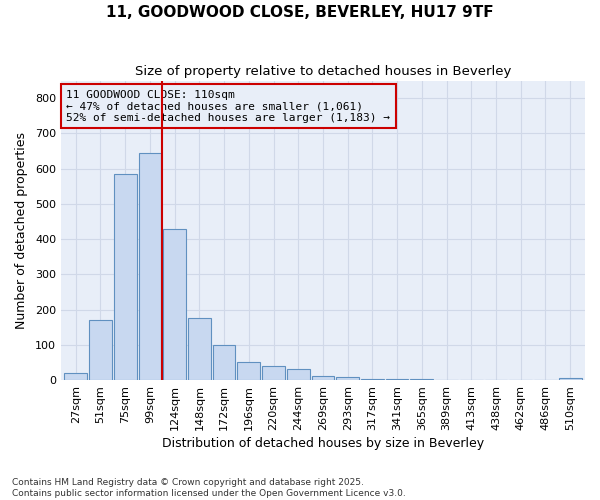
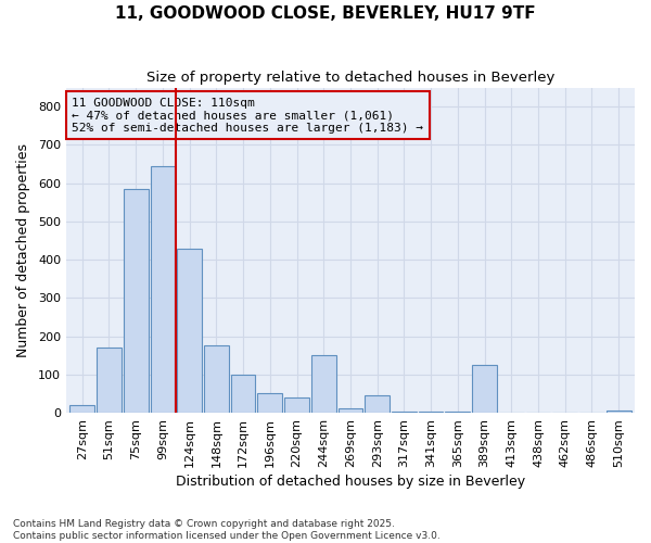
244sqm: 32 -> 150
293sqm: 8 -> 45
389sqm: 1 -> 125
